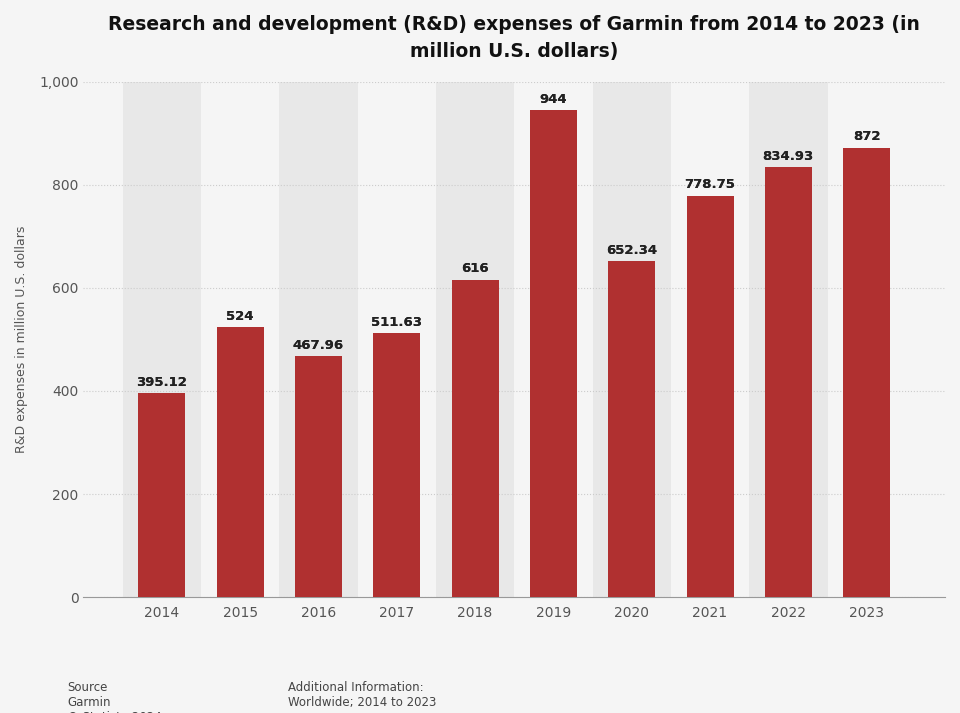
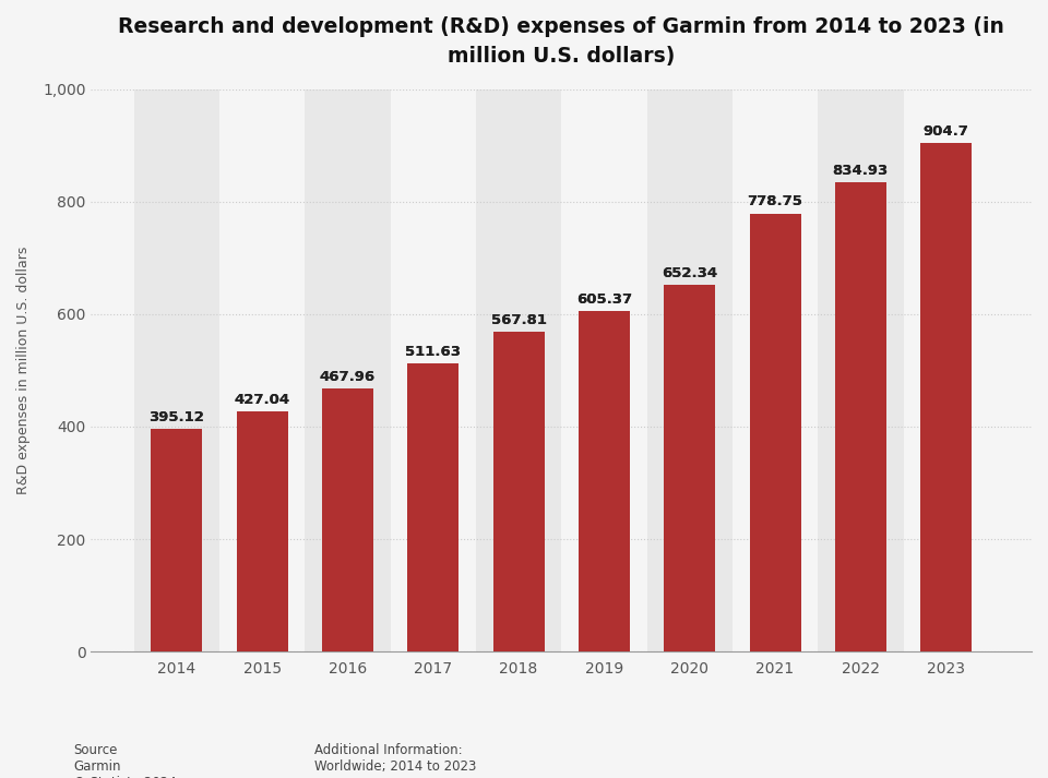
2015: 524 -> 427
2018: 616 -> 568
2019: 944 -> 605
2023: 872 -> 905
